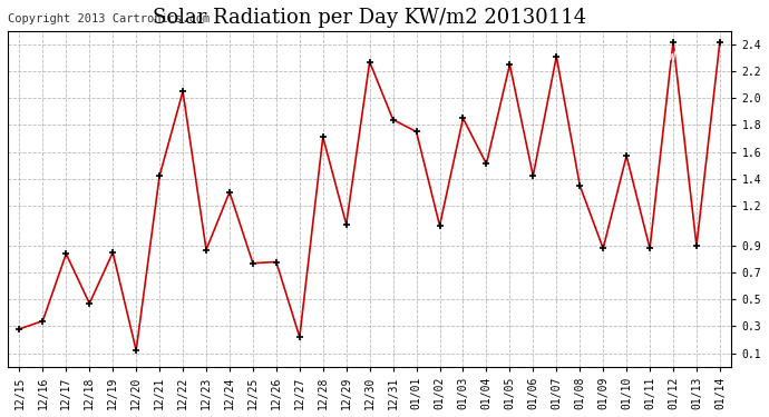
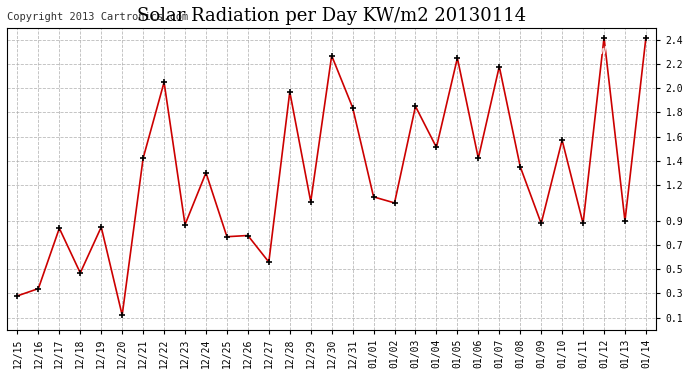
12/27: 0.22 -> 0.56
12/28: 1.71 -> 1.97
01/01: 1.75 -> 1.10
01/07: 2.31 -> 2.18
